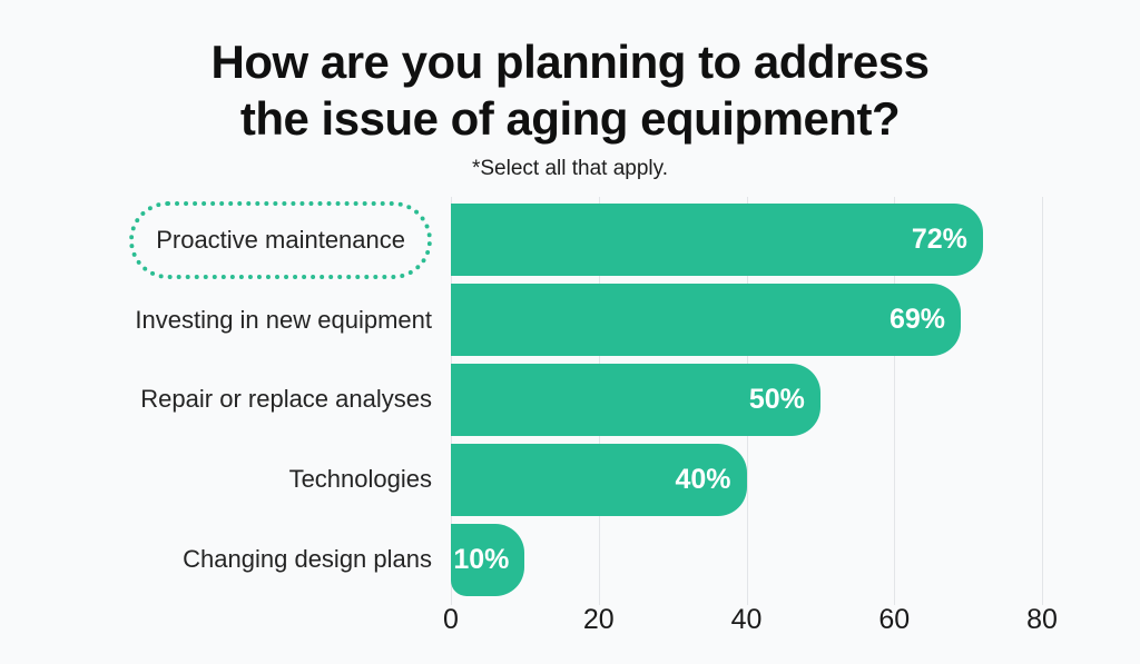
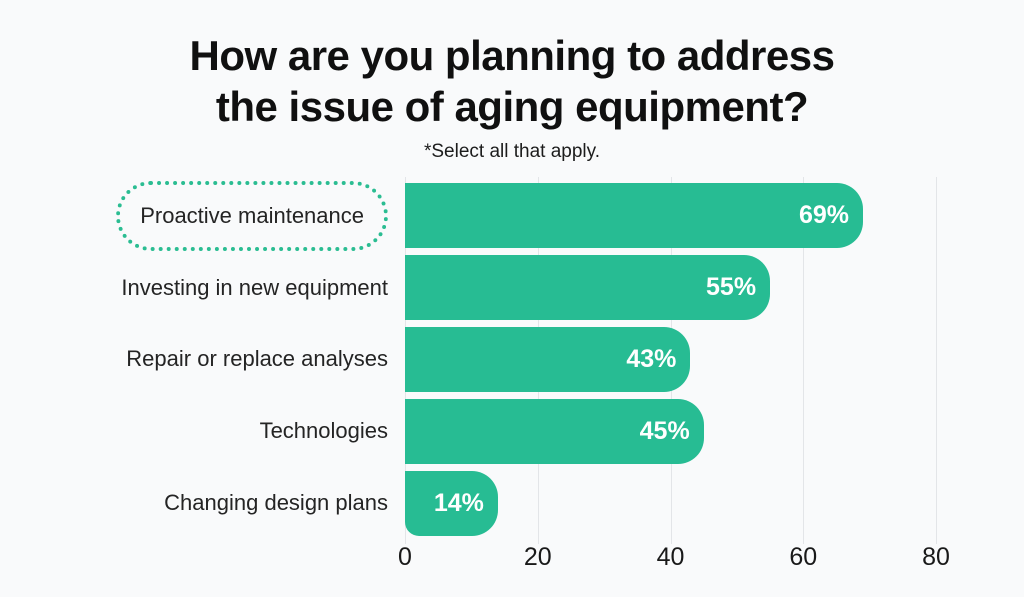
Proactive maintenance: 72% -> 69%
Investing in new equipment: 69% -> 55%
Repair or replace analyses: 50% -> 43%
Technologies: 40% -> 45%
Changing design plans: 10% -> 14%
